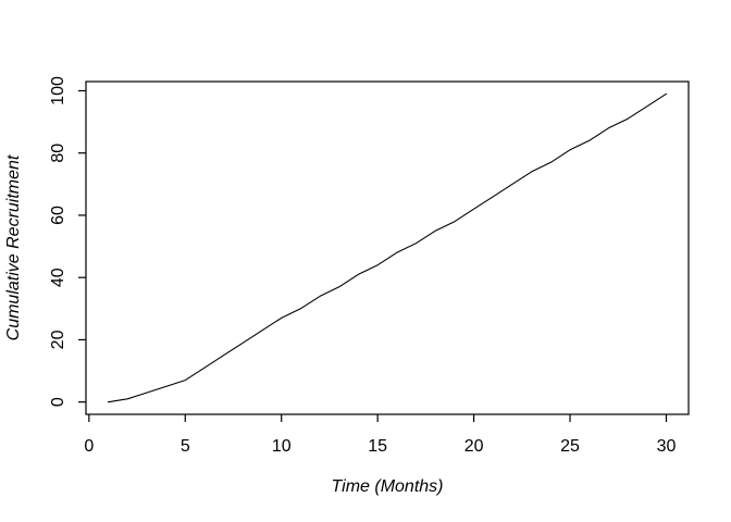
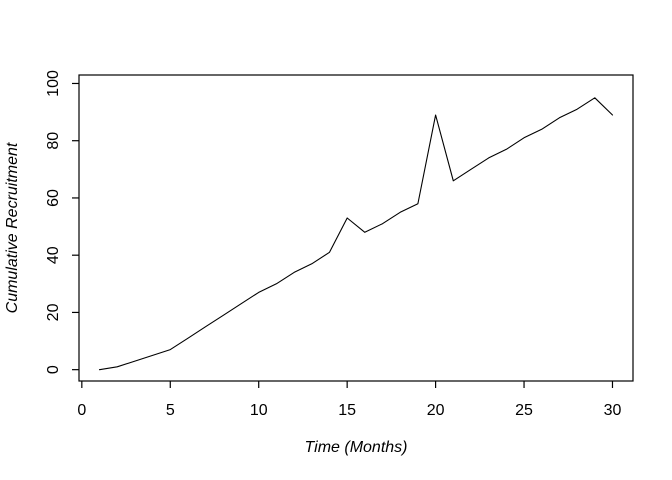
15: 44 -> 53
20: 62 -> 89
30: 99 -> 89
